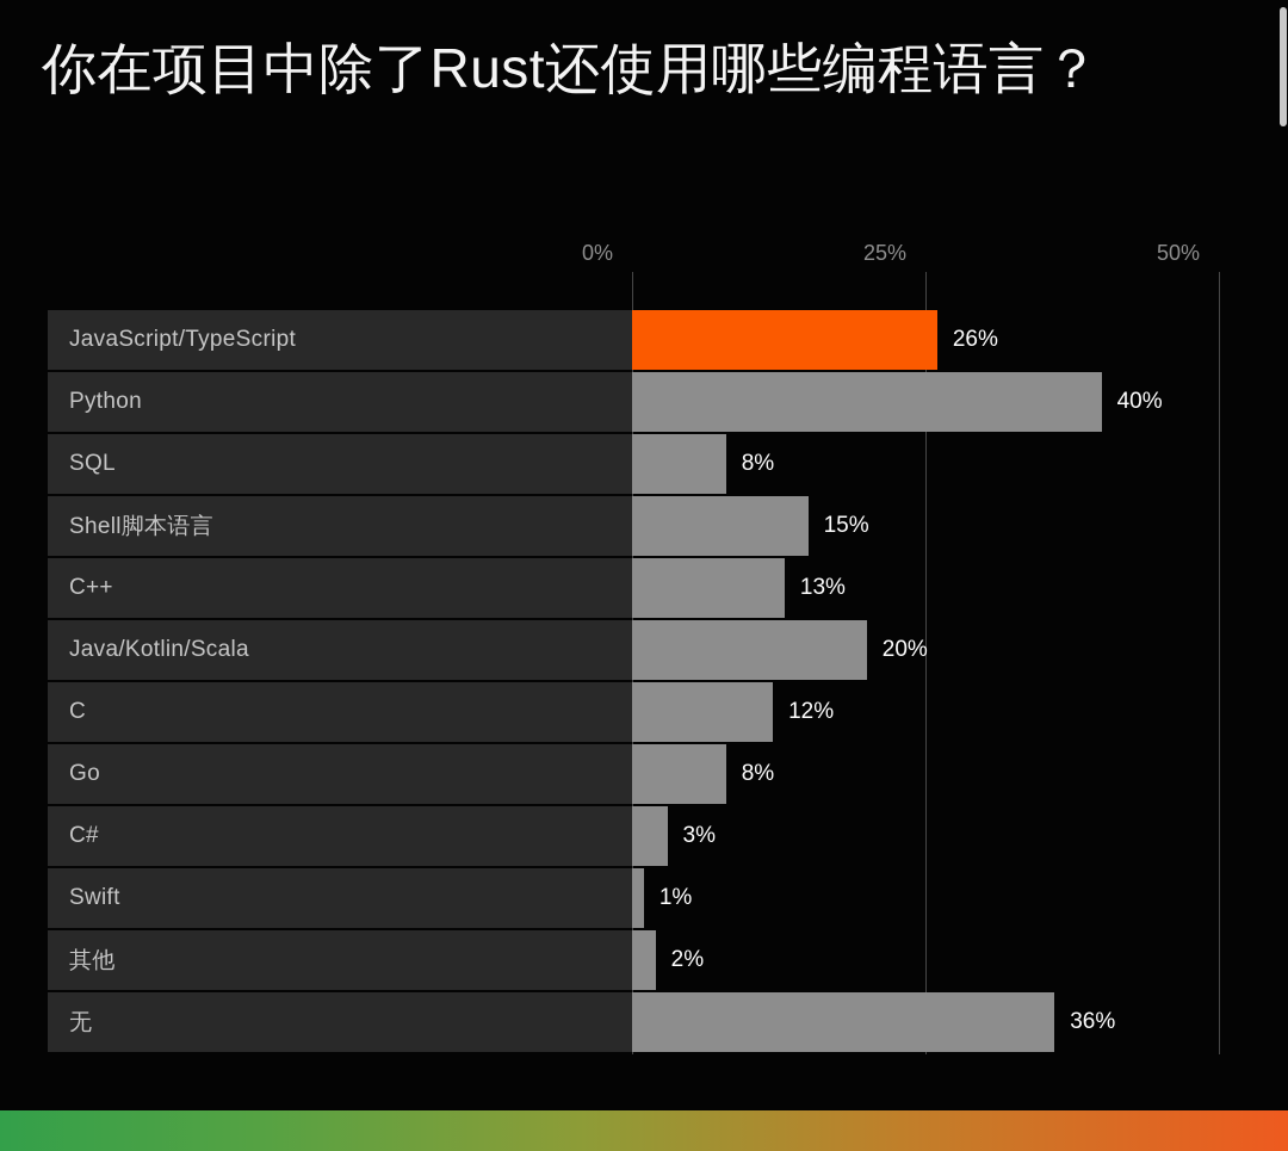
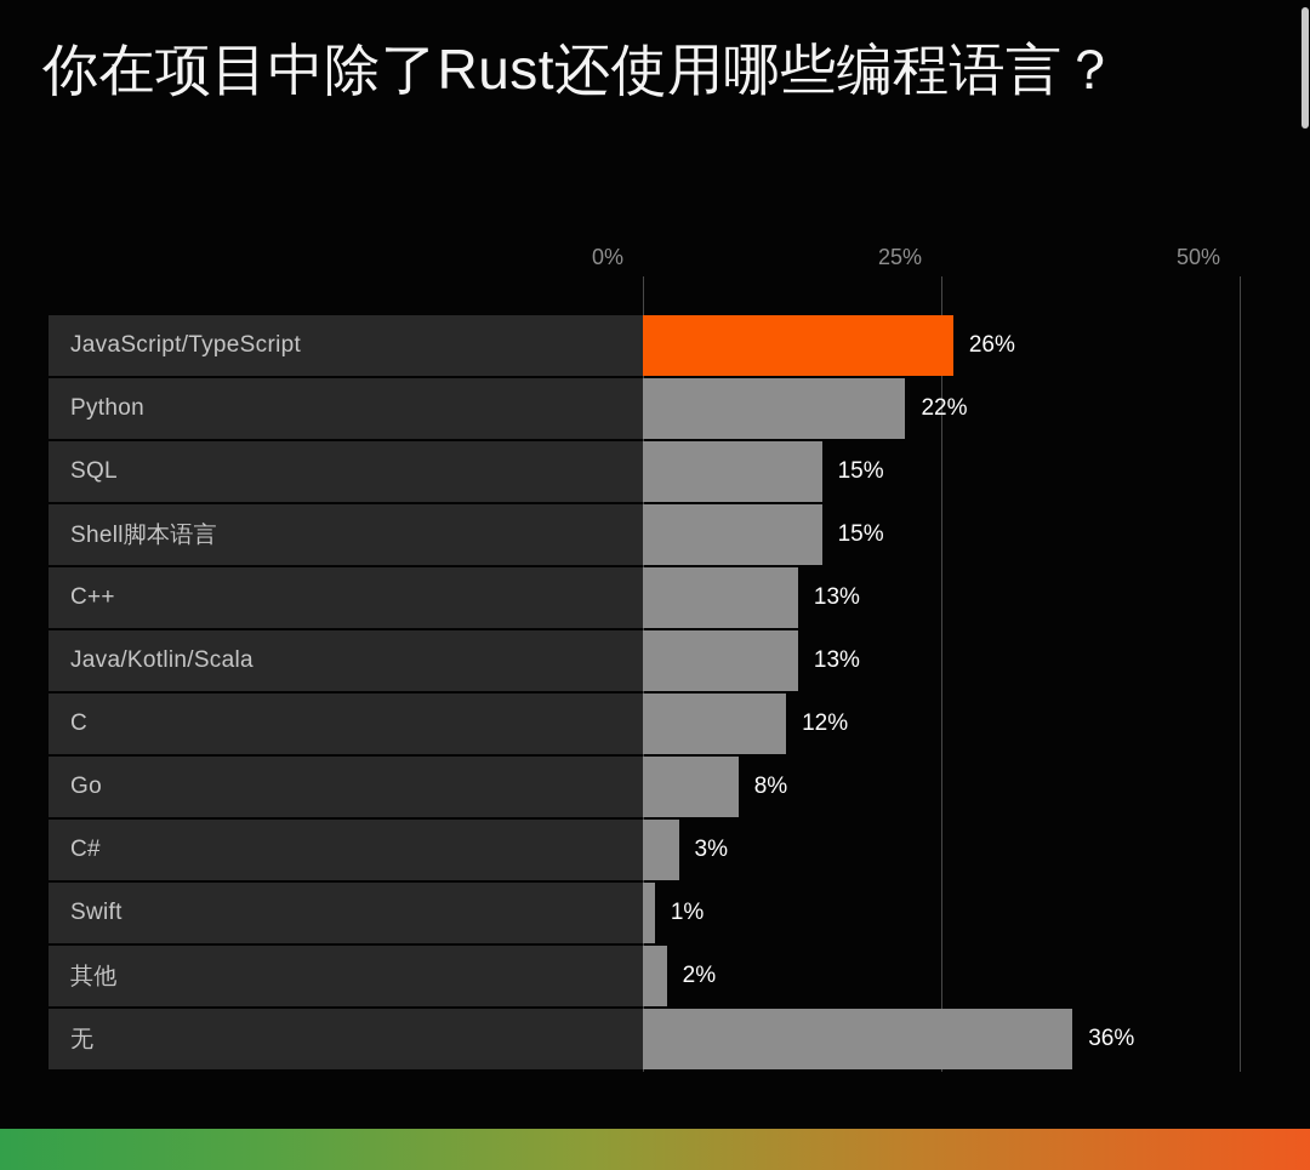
Python: 40% -> 22%
SQL: 8% -> 15%
Java/Kotlin/Scala: 20% -> 13%
